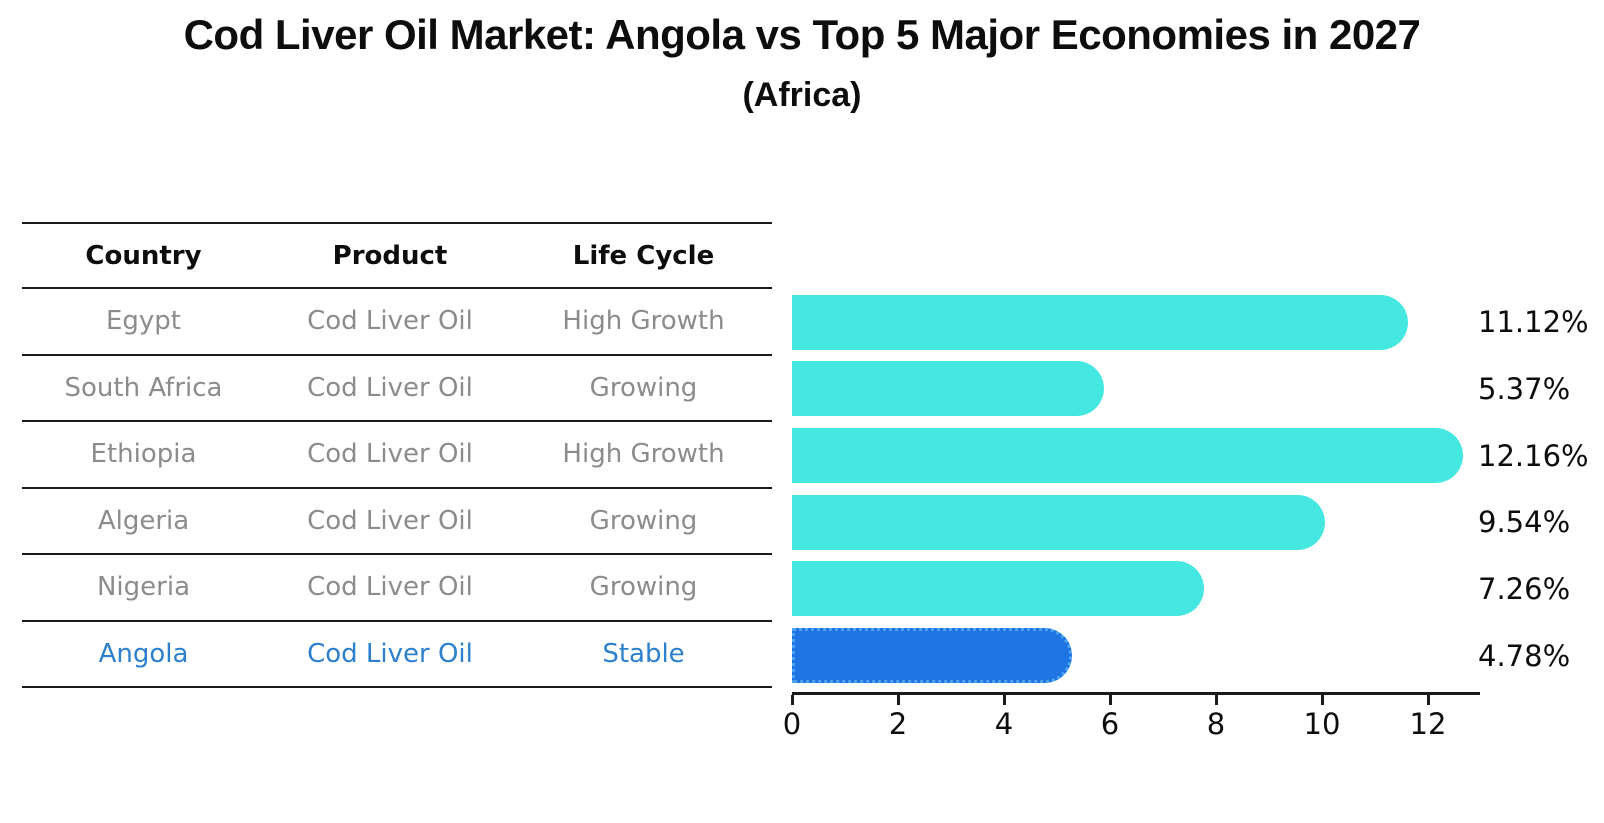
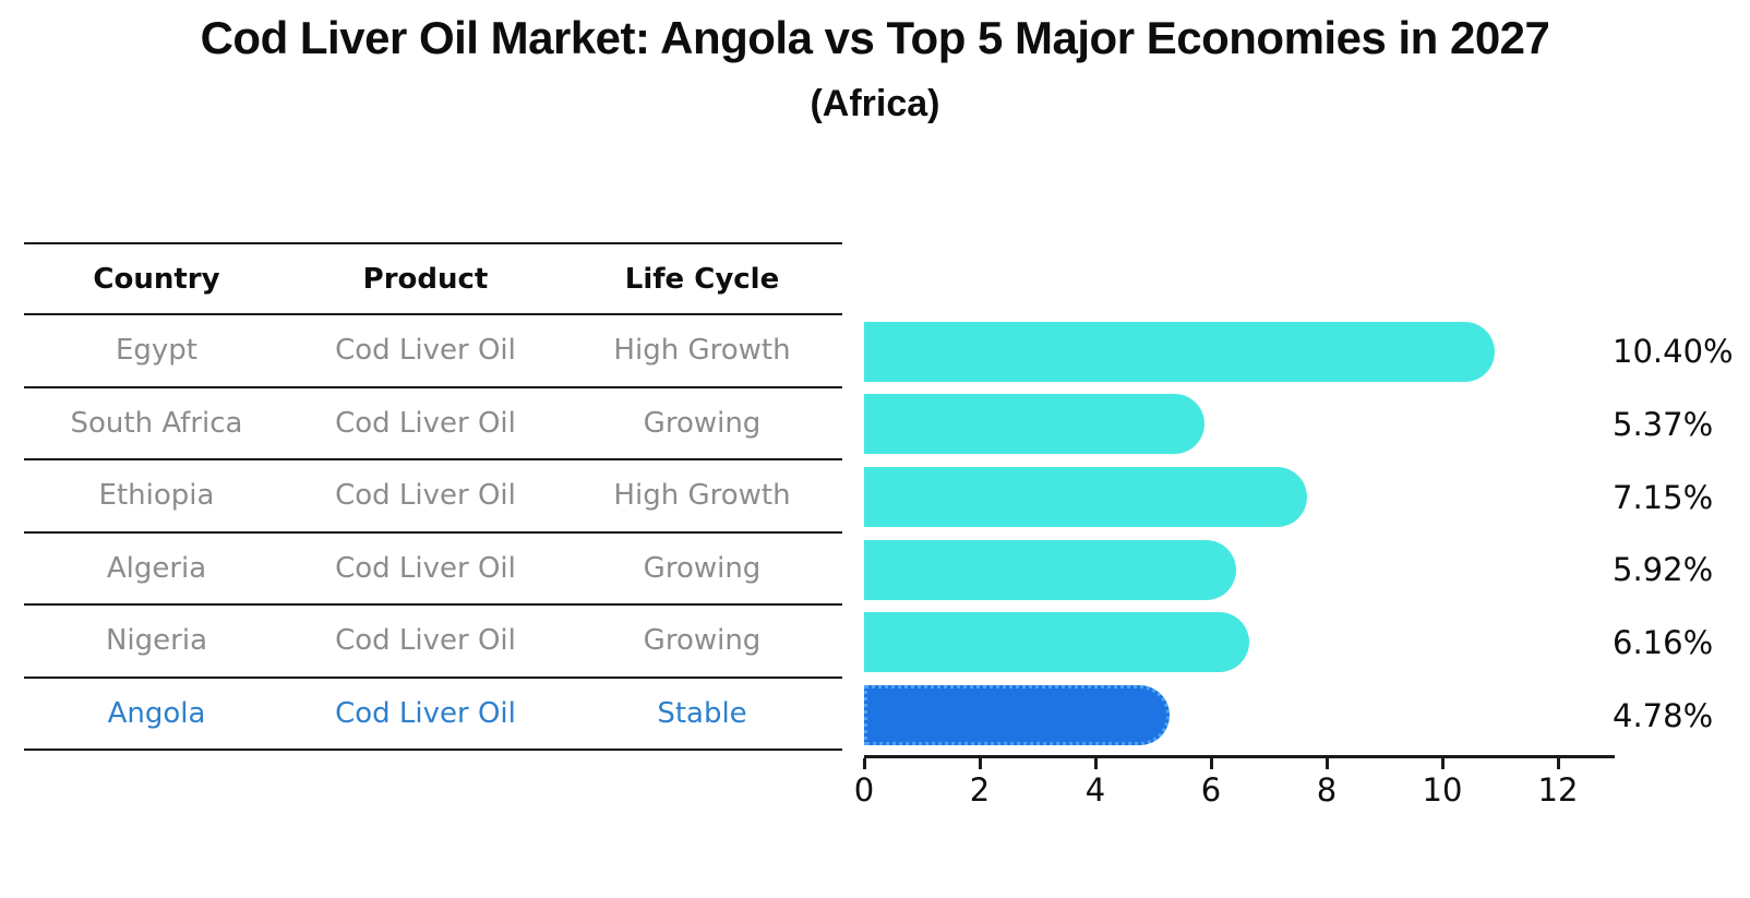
Egypt: 11.12% -> 10.40%
Ethiopia: 12.16% -> 7.15%
Algeria: 9.54% -> 5.92%
Nigeria: 7.26% -> 6.16%
